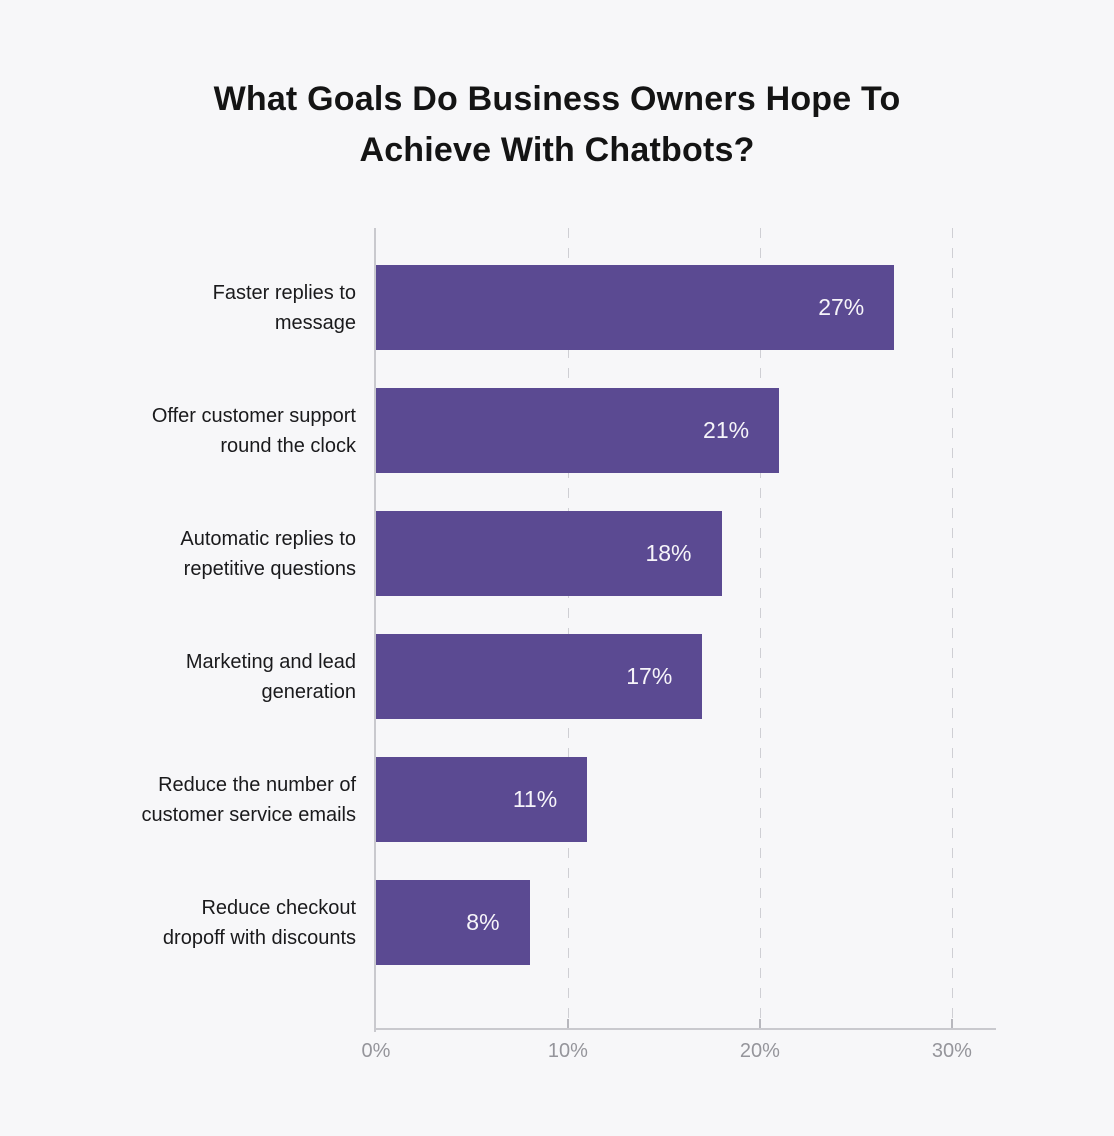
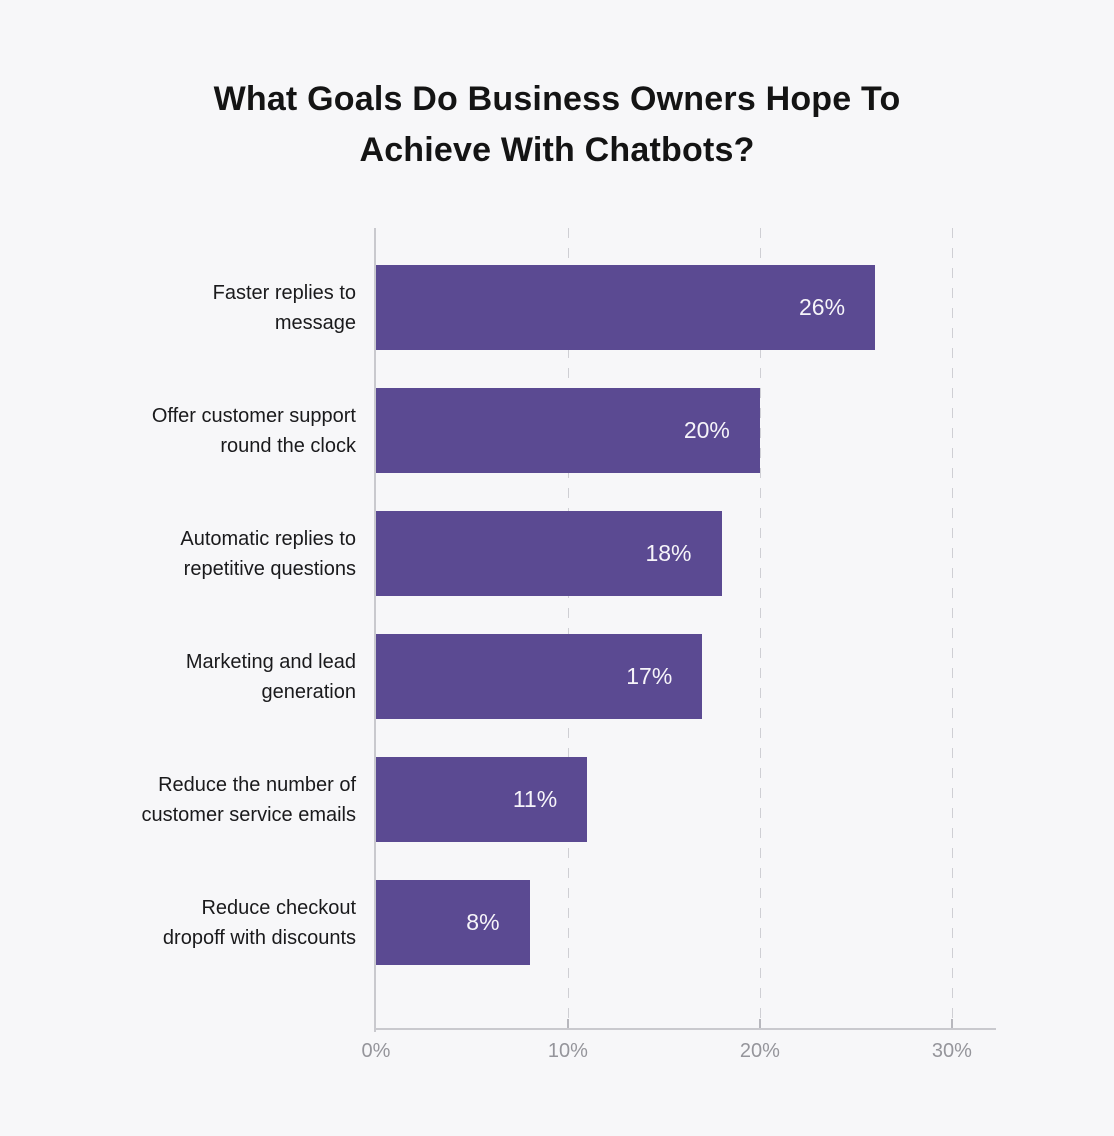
Faster replies to message: 27% -> 26%
Offer customer support round the clock: 21% -> 20%
